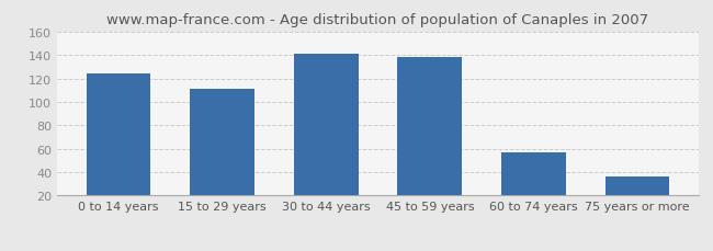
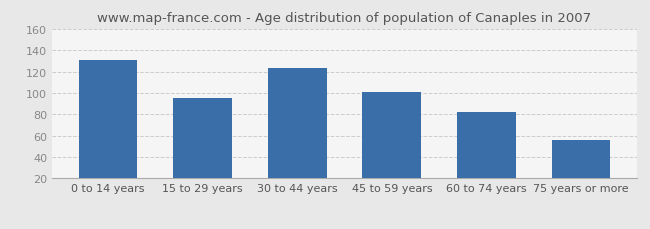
0 to 14 years: 124 -> 131
15 to 29 years: 111 -> 95
30 to 44 years: 141 -> 123
45 to 59 years: 138 -> 101
60 to 74 years: 57 -> 82
75 years or more: 36 -> 56
